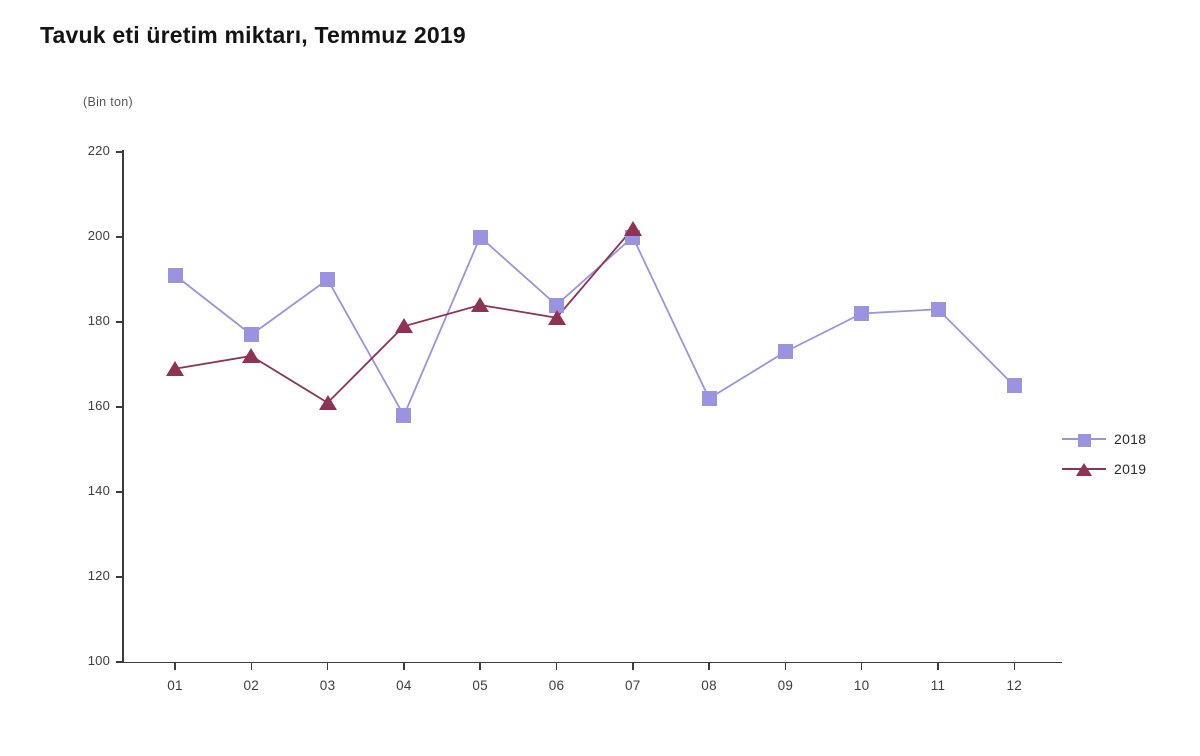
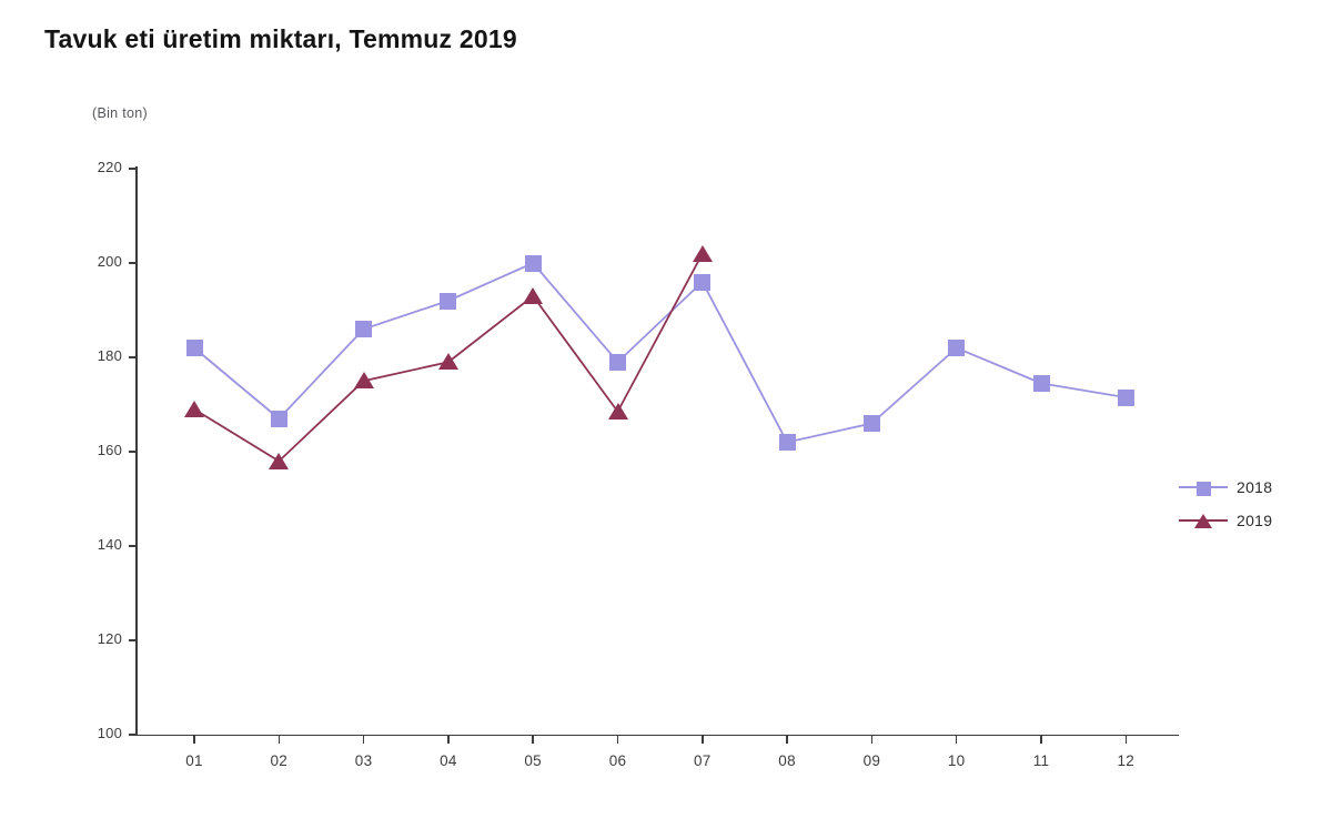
2018/01: 191 -> 182
2018/02: 177 -> 167
2019/02: 172 -> 158
2018/03: 190 -> 186
2019/03: 161 -> 175
2018/04: 158 -> 192
2019/05: 184 -> 193
2018/06: 184 -> 179
2019/06: 181 -> 168
2018/07: 200 -> 196
2018/09: 173 -> 166
2018/11: 183 -> 174
2018/12: 165 -> 172
